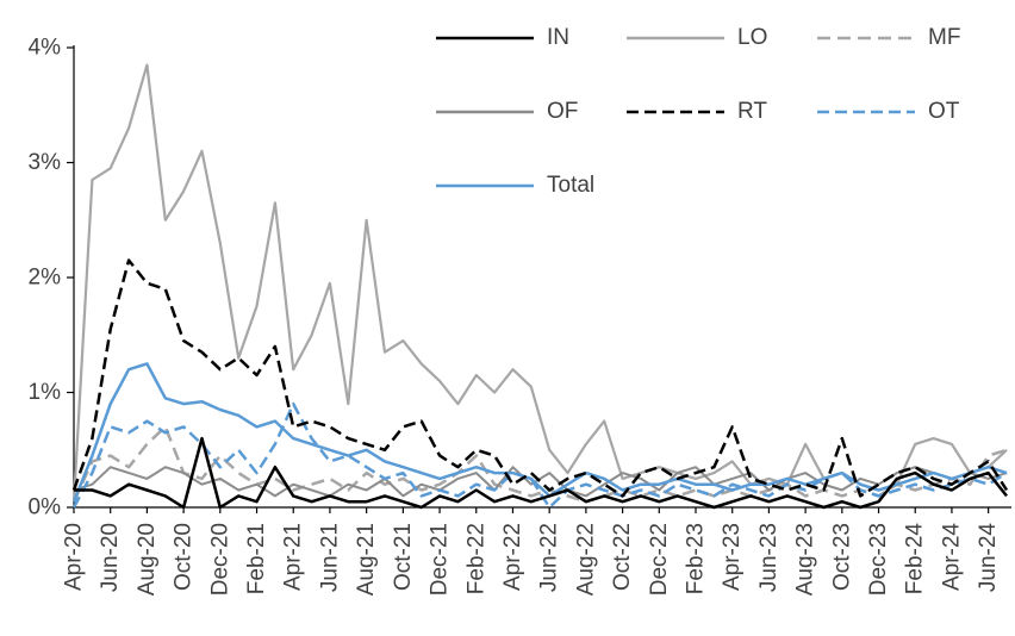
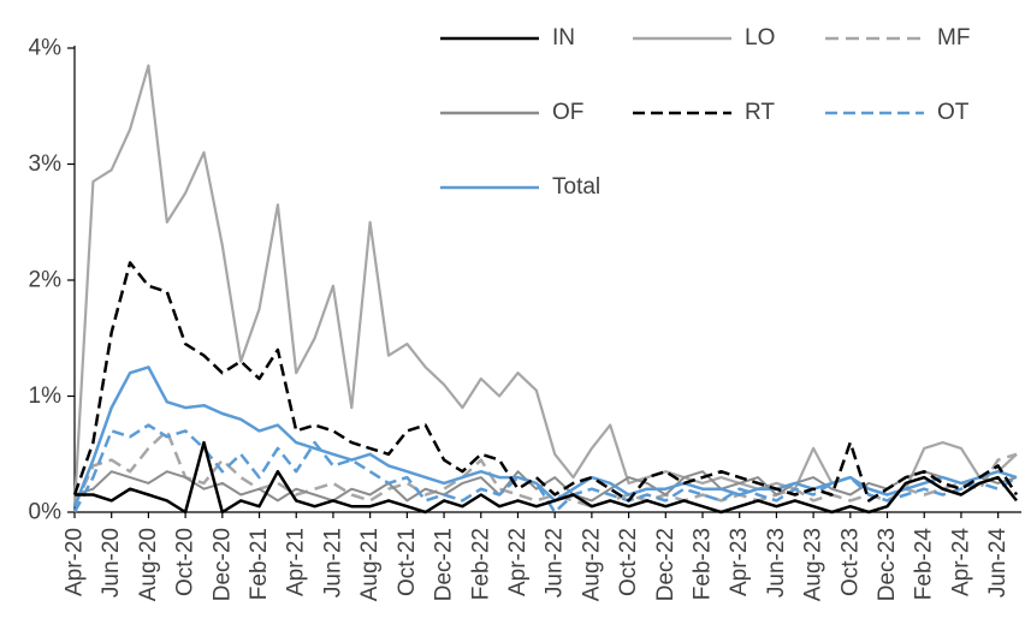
OT/Apr-21: 0.9% -> 0.3%
MF/Aug-21: 0.3% -> 0.1%
LO/Apr-23: 0.4% -> 0.2%
RT/Apr-23: 0.7% -> 0.3%
